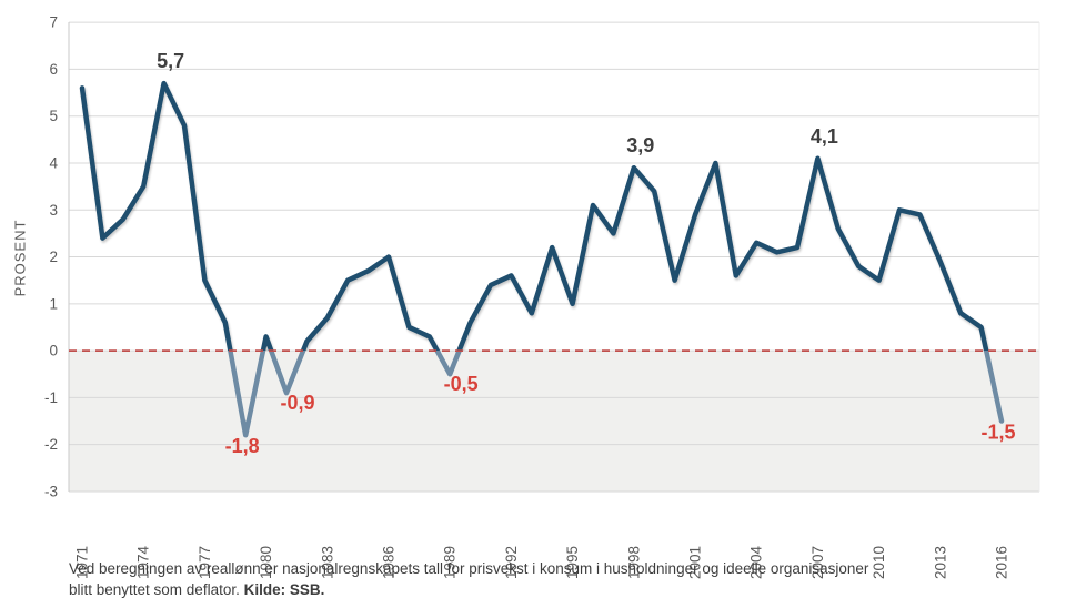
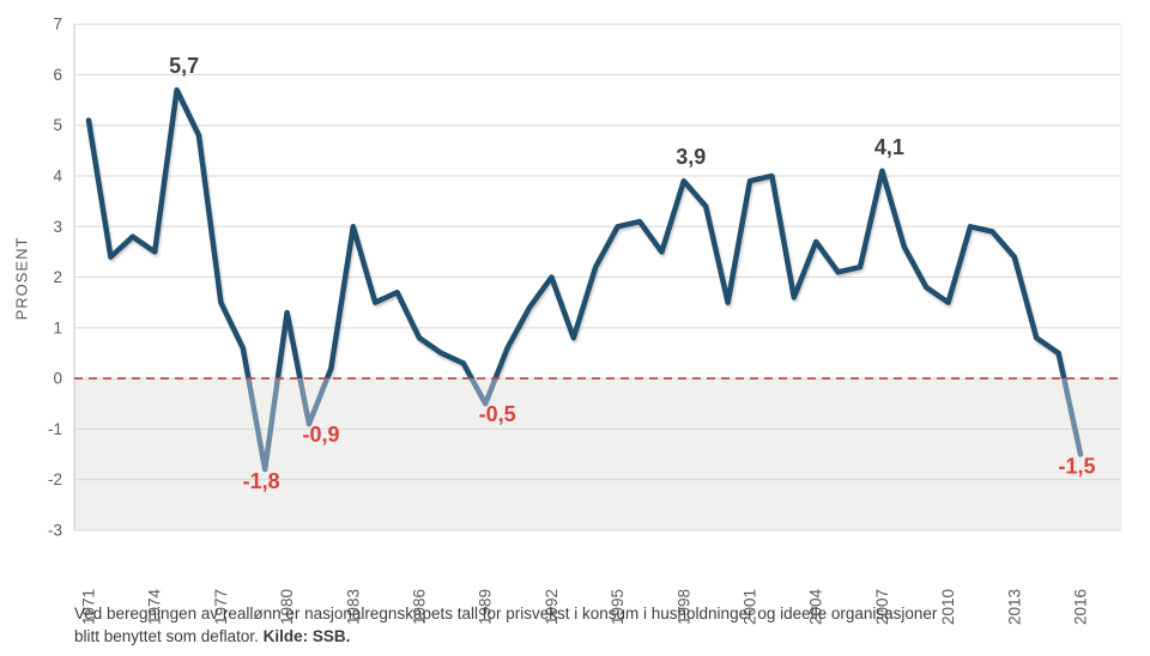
1971: 5.6 -> 5.1
1974: 3.5 -> 2.5
1980: 0.3 -> 1.3
1983: 0.7 -> 3.0
1986: 2.0 -> 0.8
1992: 1.6 -> 2.0
1995: 1.0 -> 3.0
2001: 2.9 -> 3.9
2004: 2.3 -> 2.7
2013: 1.9 -> 2.4
